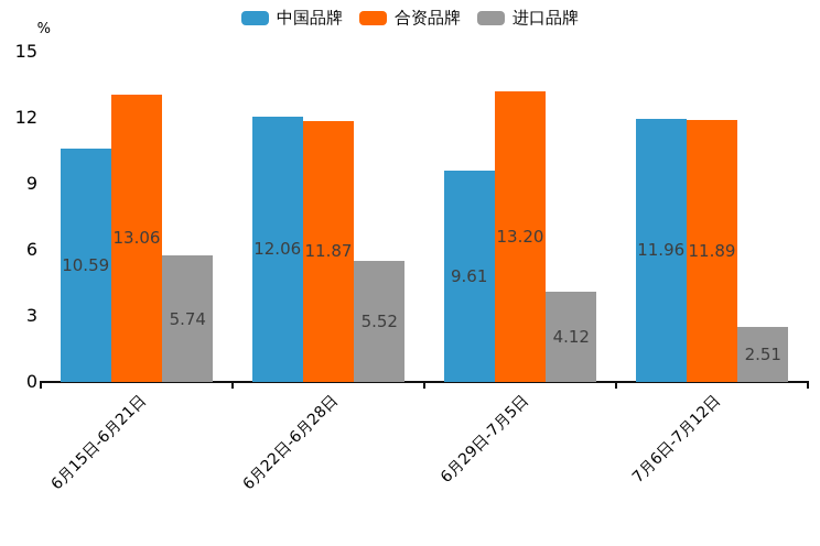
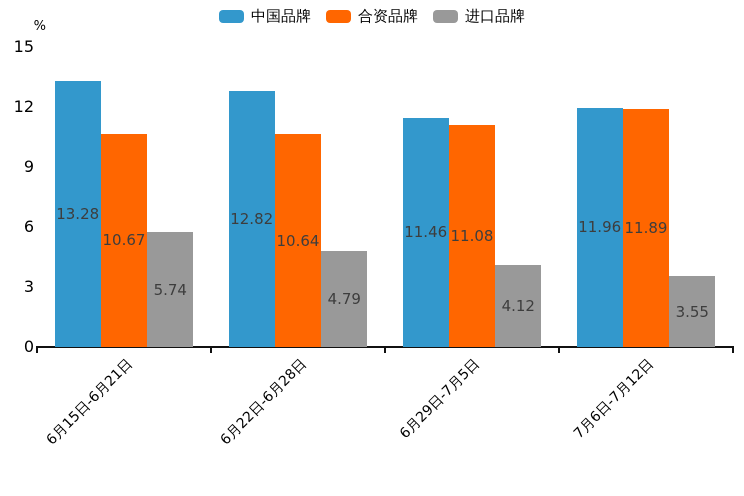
中国品牌/6月15日-6月21日: 10.59 -> 13.28
合资品牌/6月15日-6月21日: 13.06 -> 10.67
中国品牌/6月22日-6月28日: 12.06 -> 12.82
合资品牌/6月22日-6月28日: 11.87 -> 10.64
进口品牌/6月22日-6月28日: 5.52 -> 4.79
中国品牌/6月29日-7月5日: 9.61 -> 11.46
合资品牌/6月29日-7月5日: 13.20 -> 11.08
进口品牌/7月6日-7月12日: 2.51 -> 3.55
